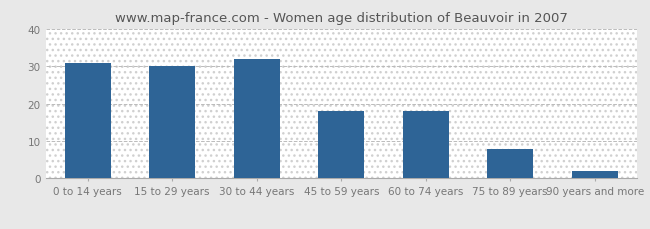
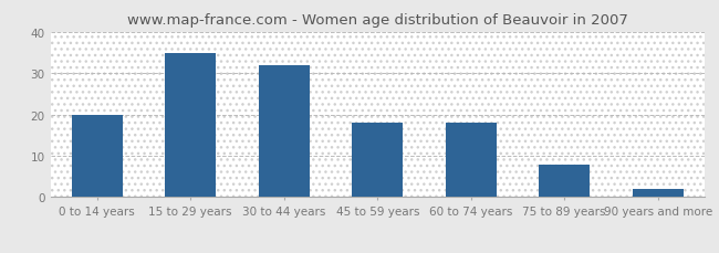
0 to 14 years: 31 -> 20
15 to 29 years: 30 -> 35
